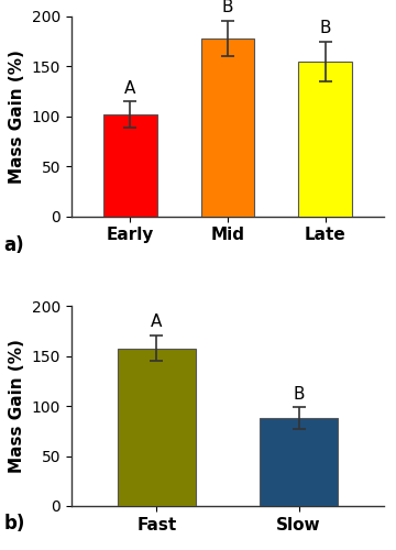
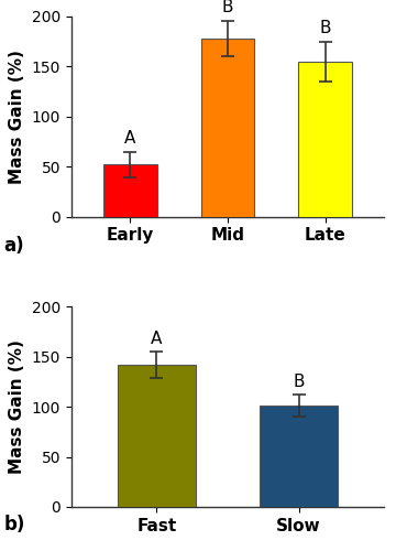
Early: 102 -> 52
Fast: 158 -> 142
Slow: 88 -> 101
